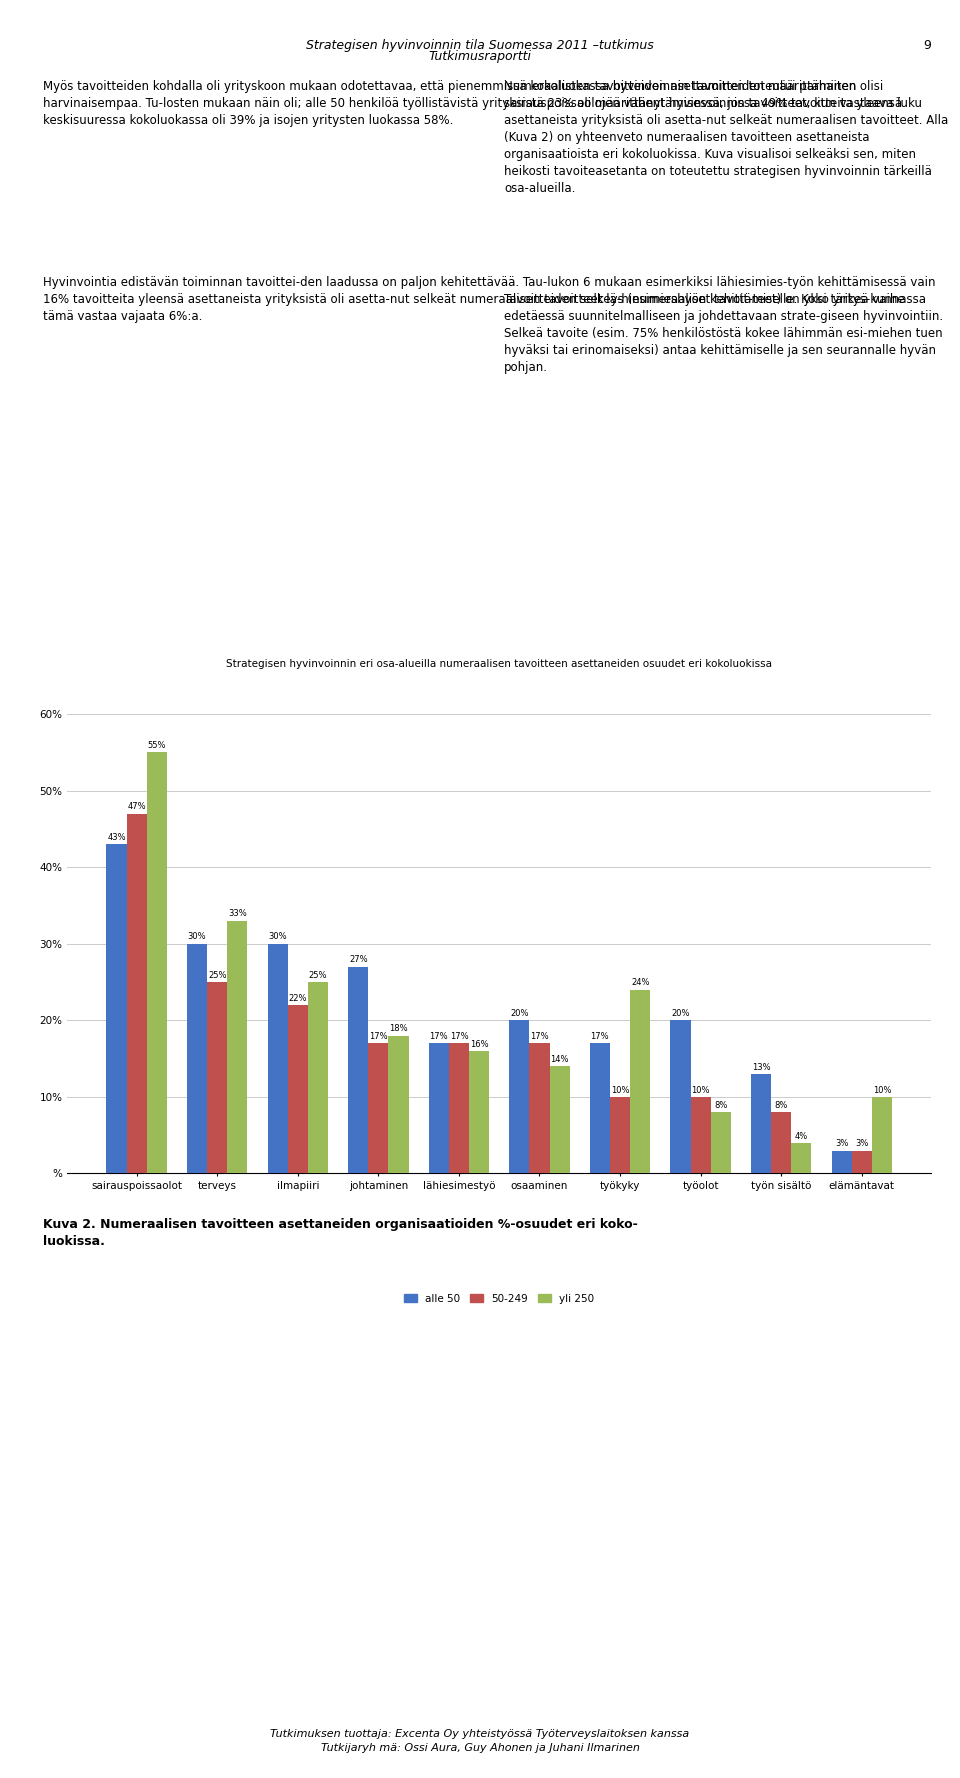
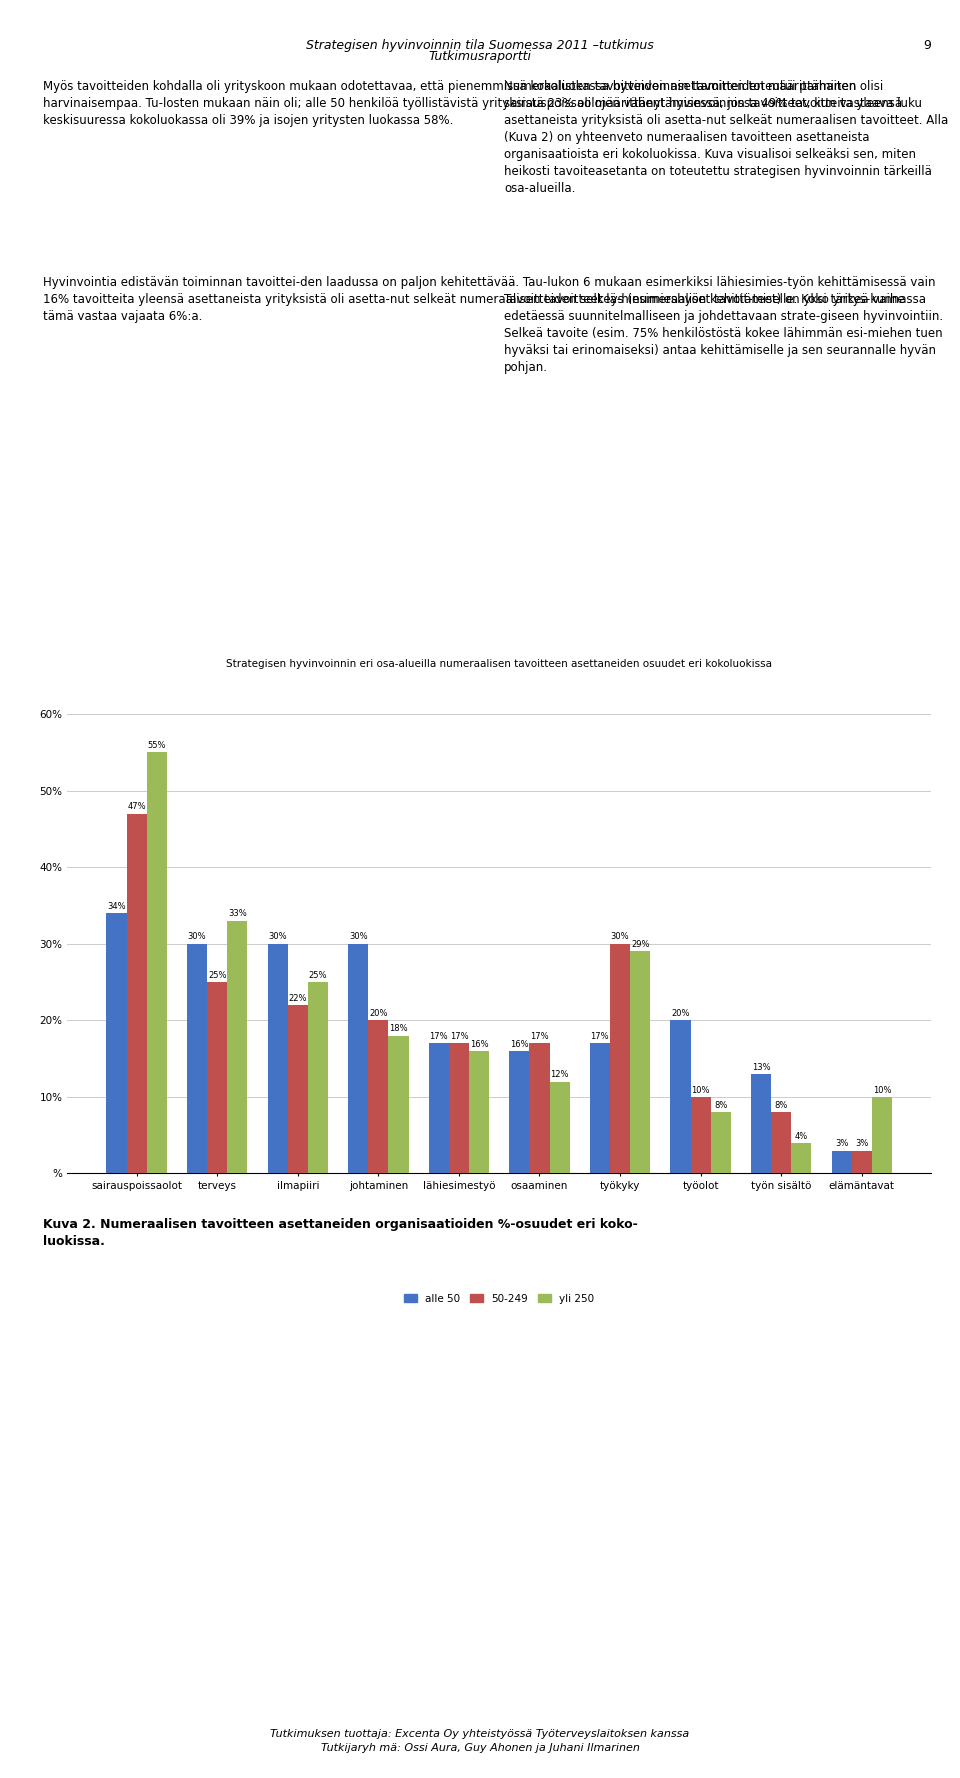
alle 50/sairauspoissaolot: 43% -> 34%
alle 50/johtaminen: 27% -> 30%
50-249/johtaminen: 17% -> 20%
alle 50/osaaminen: 20% -> 16%
yli 250/osaaminen: 14% -> 12%
50-249/työkyky: 10% -> 30%
yli 250/työkyky: 24% -> 29%
